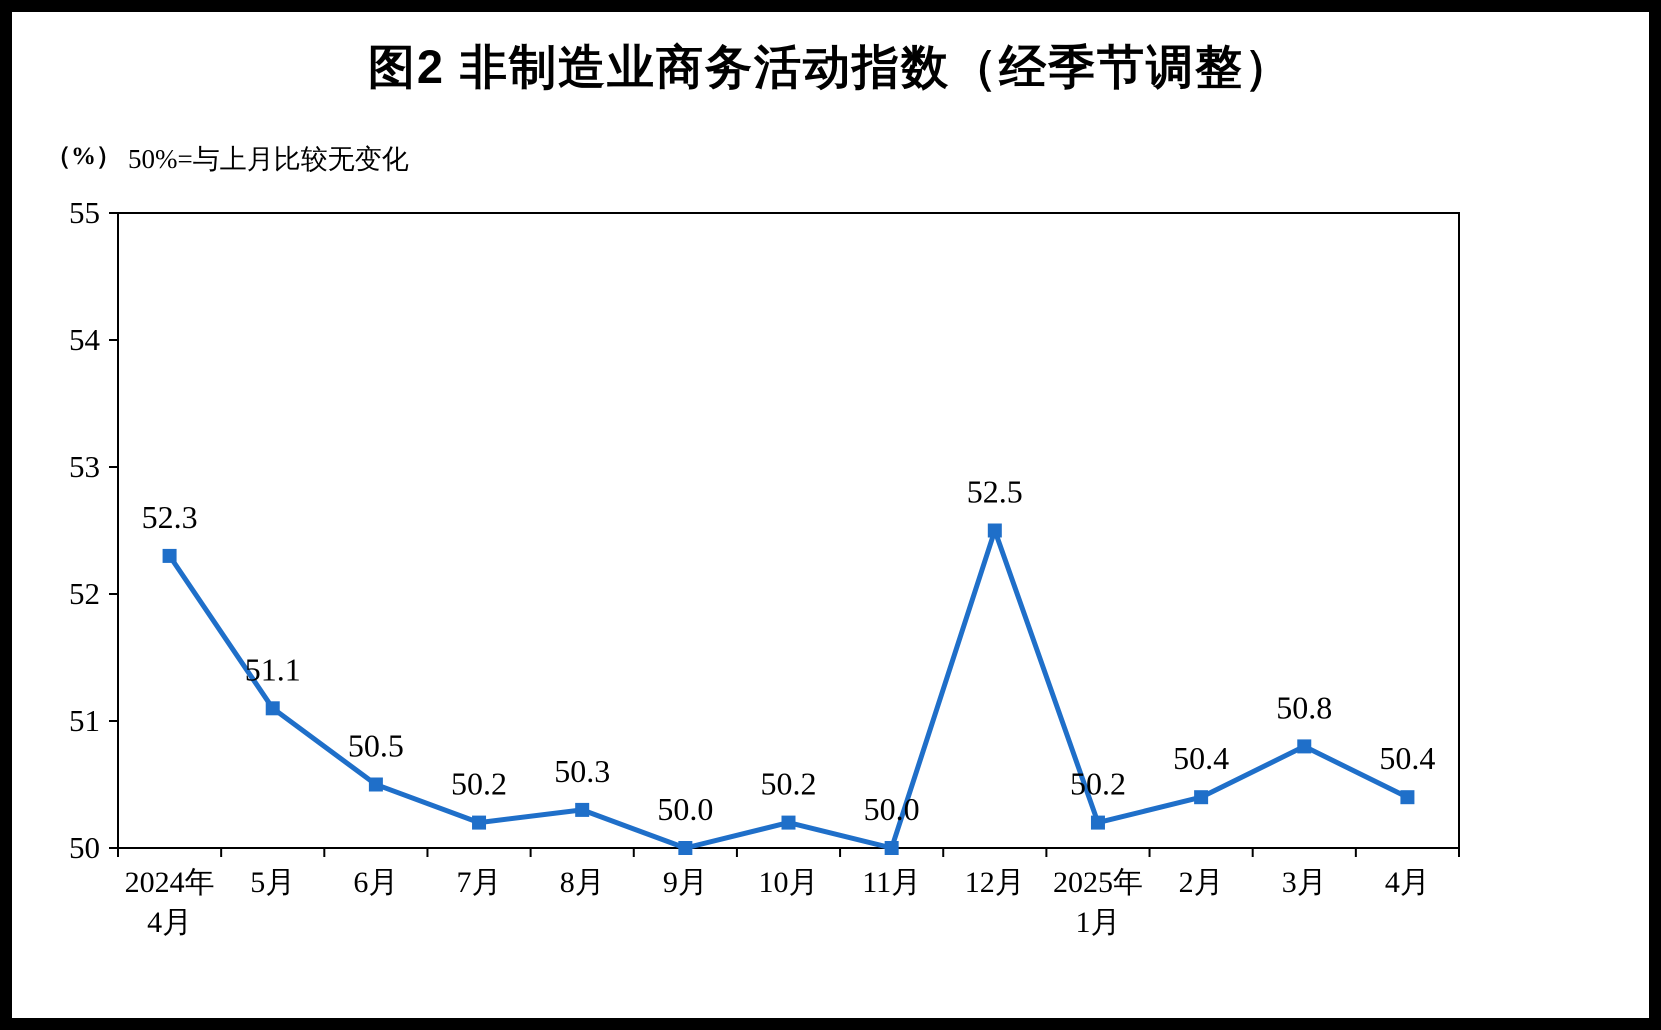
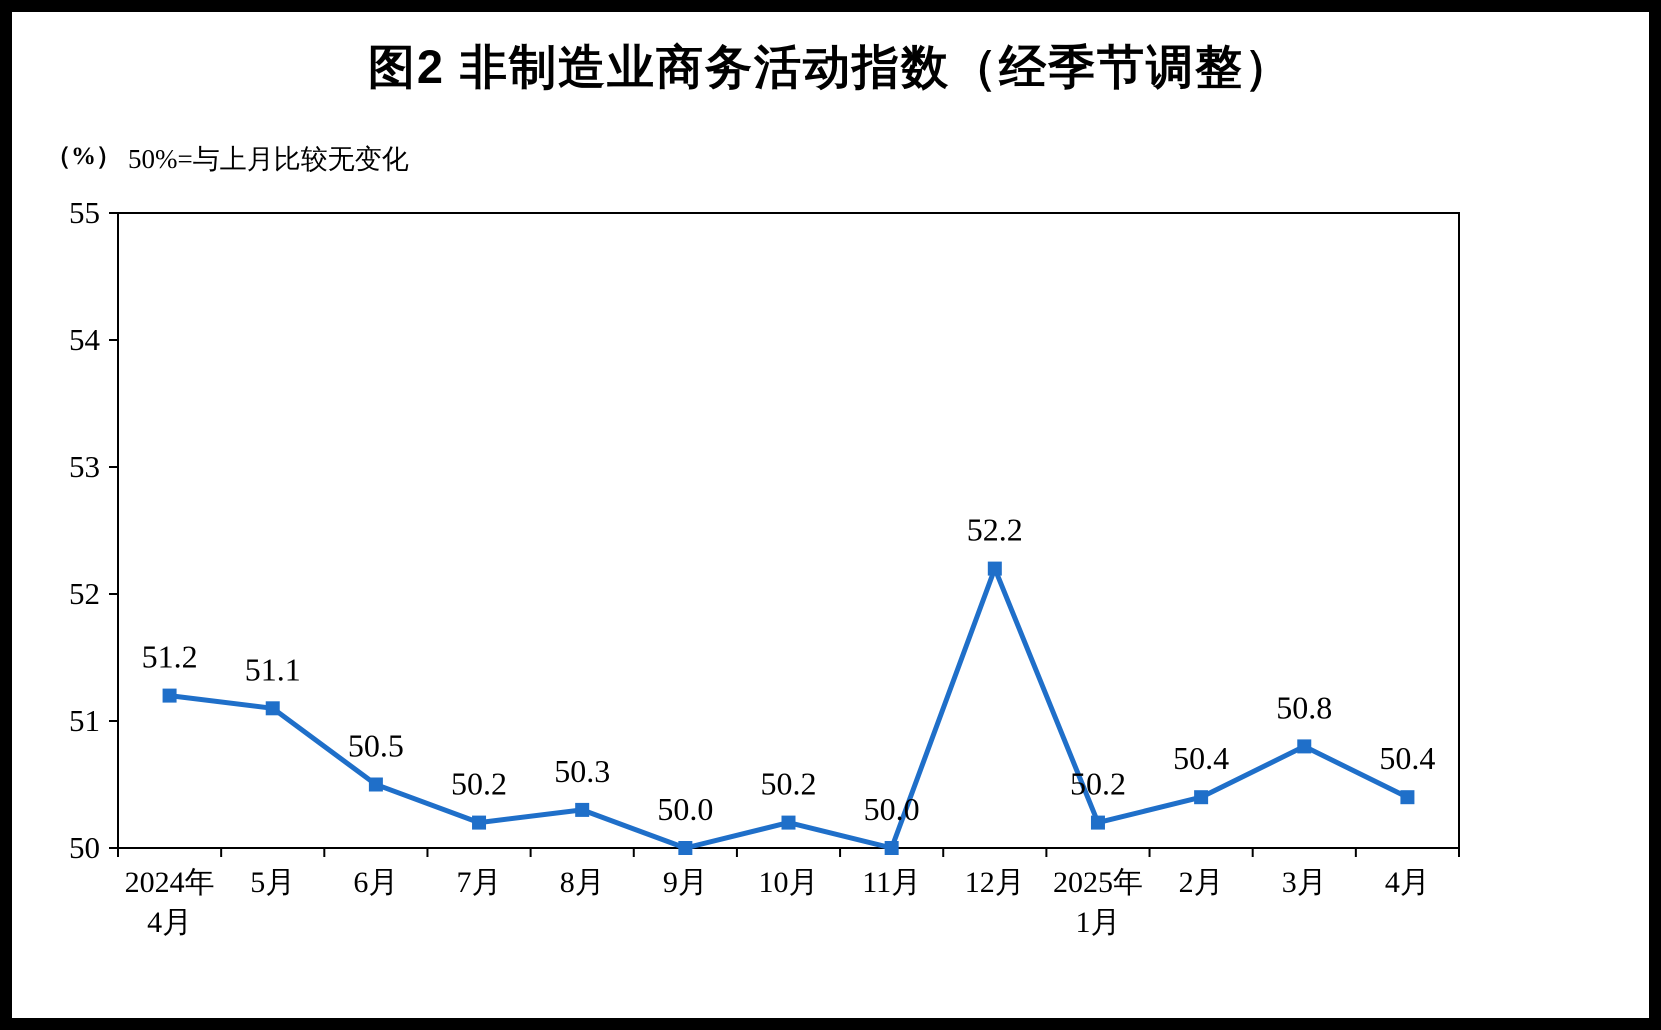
2024年 4月: 52.3 -> 51.2
12月: 52.5 -> 52.2
